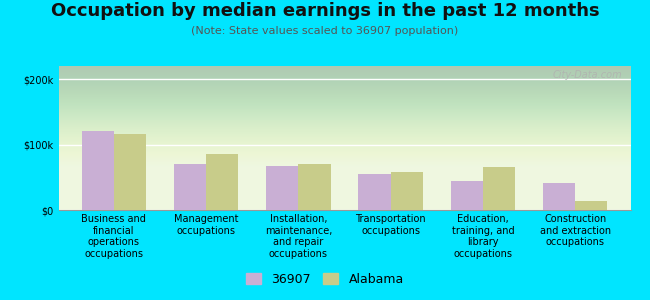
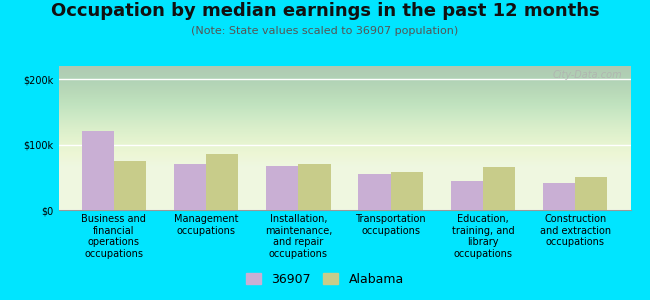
Alabama/Business and financial operations occupations: $116k -> $75k
Alabama/Construction and extraction occupations: $14k -> $50k
